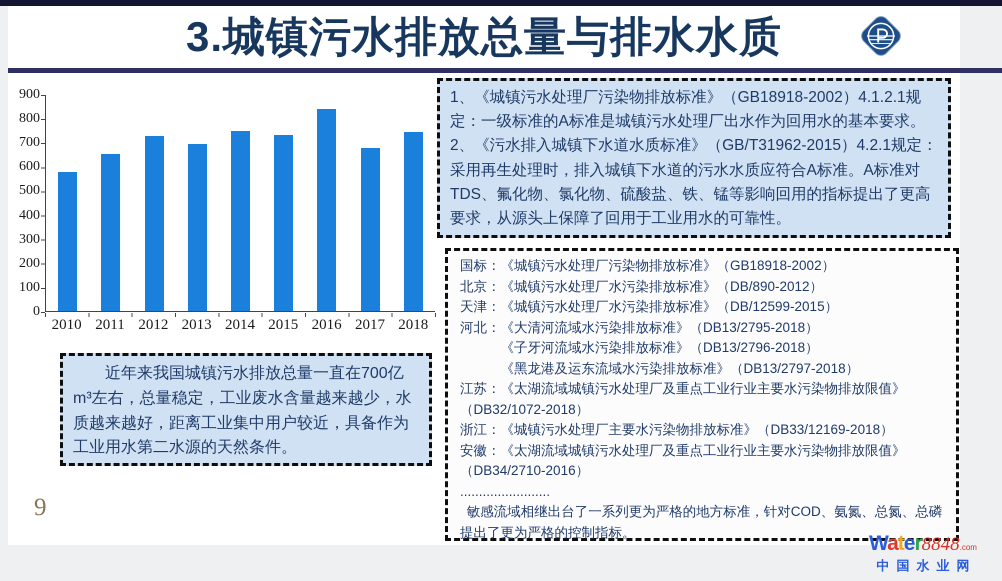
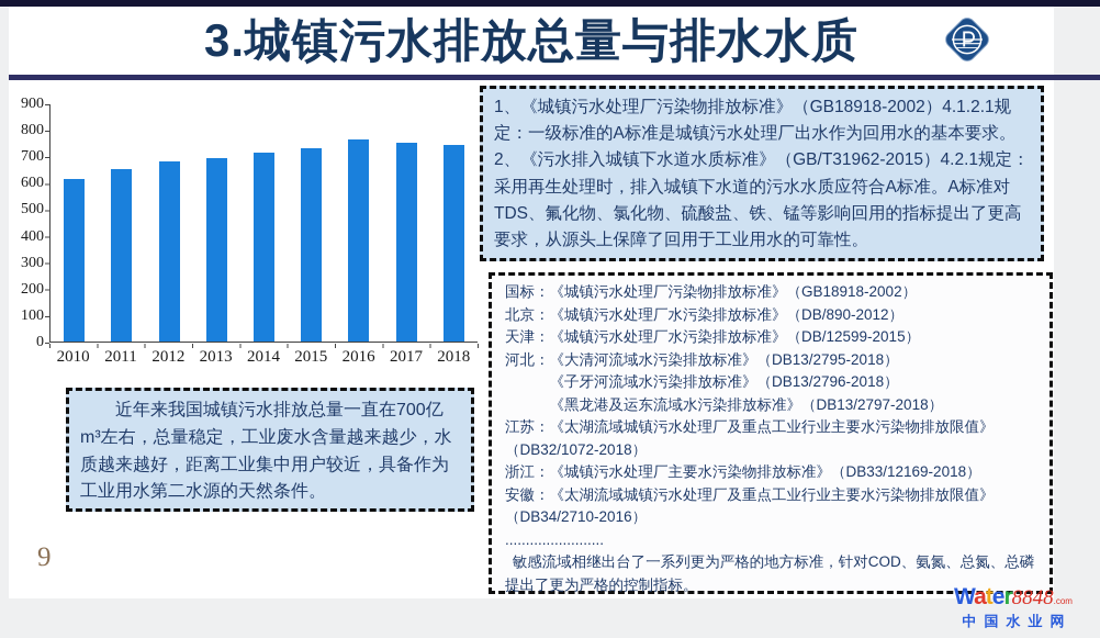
2010: 580 -> 620
2012: 730 -> 680
2014: 750 -> 720
2016: 840 -> 760
2017: 680 -> 760
